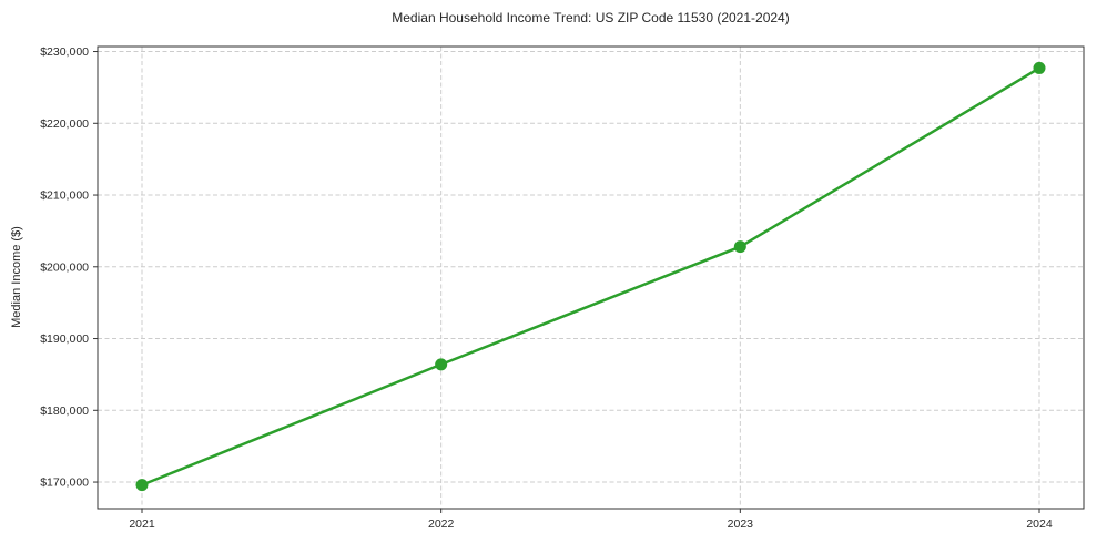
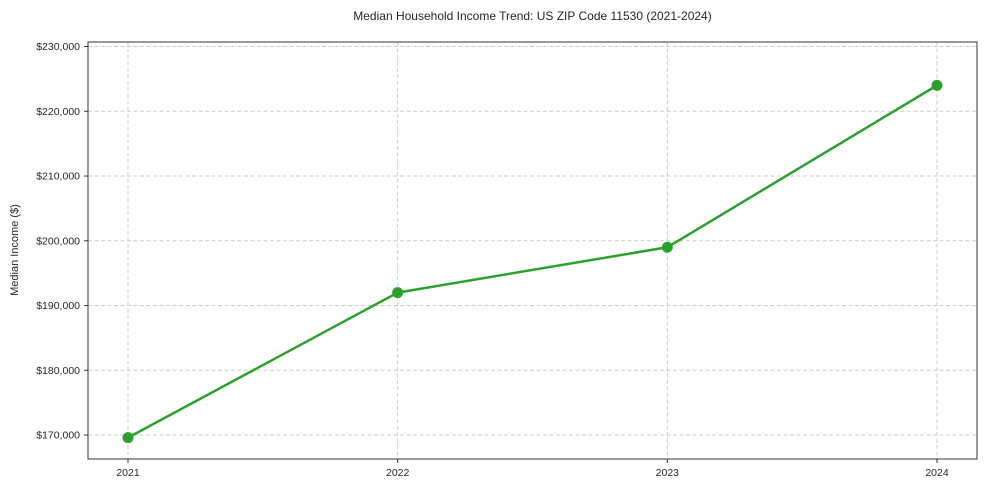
2022: $186000 -> $192000
2023: $203000 -> $199000
2024: $228000 -> $224000
